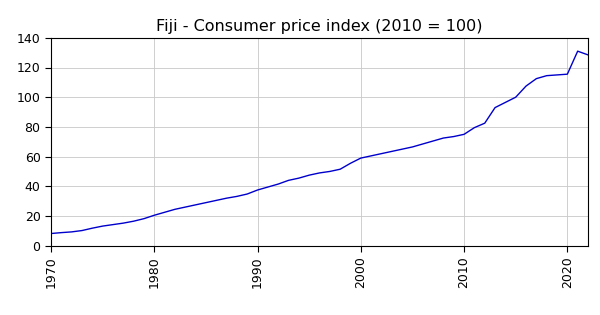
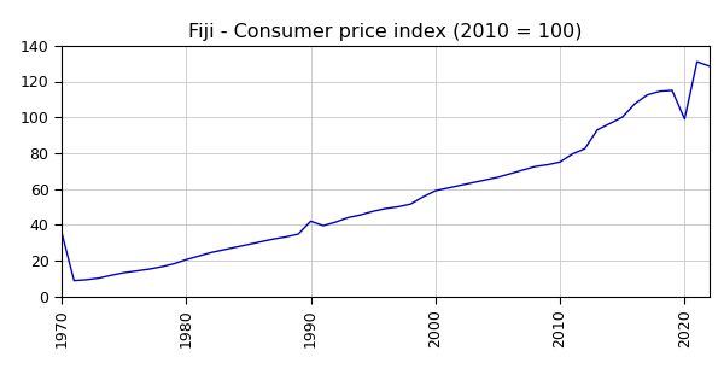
1970: 8 -> 36
1990: 38 -> 42
2020: 116 -> 99
